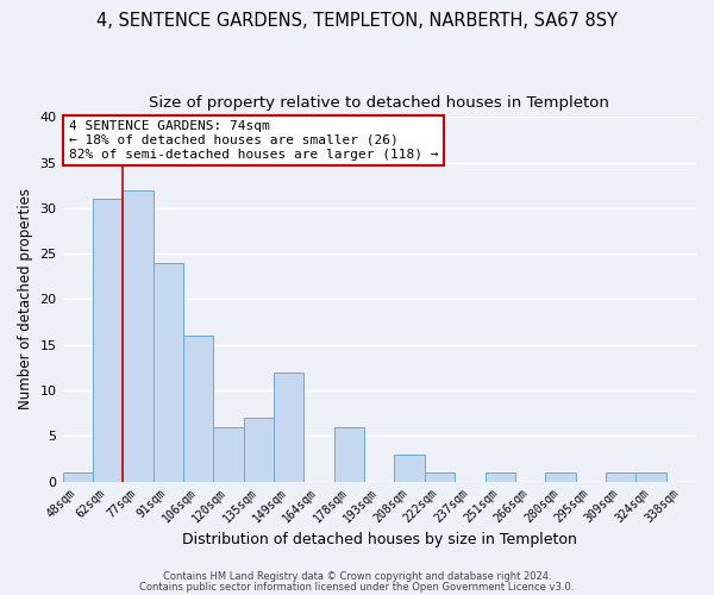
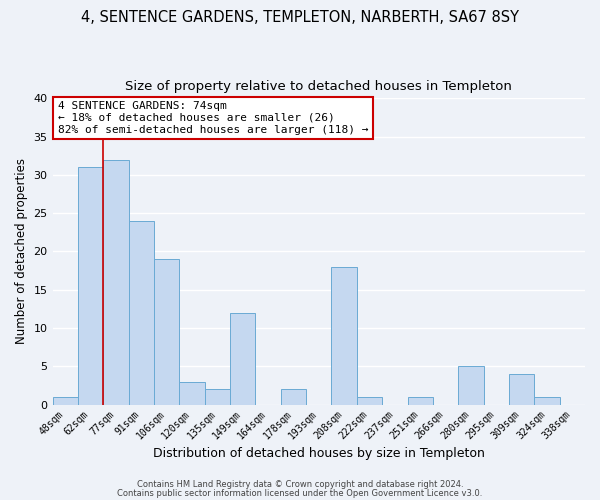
106sqm: 16 -> 19
120sqm: 6 -> 3
135sqm: 7 -> 2
178sqm: 6 -> 2
208sqm: 3 -> 18
280sqm: 1 -> 5
309sqm: 1 -> 4
